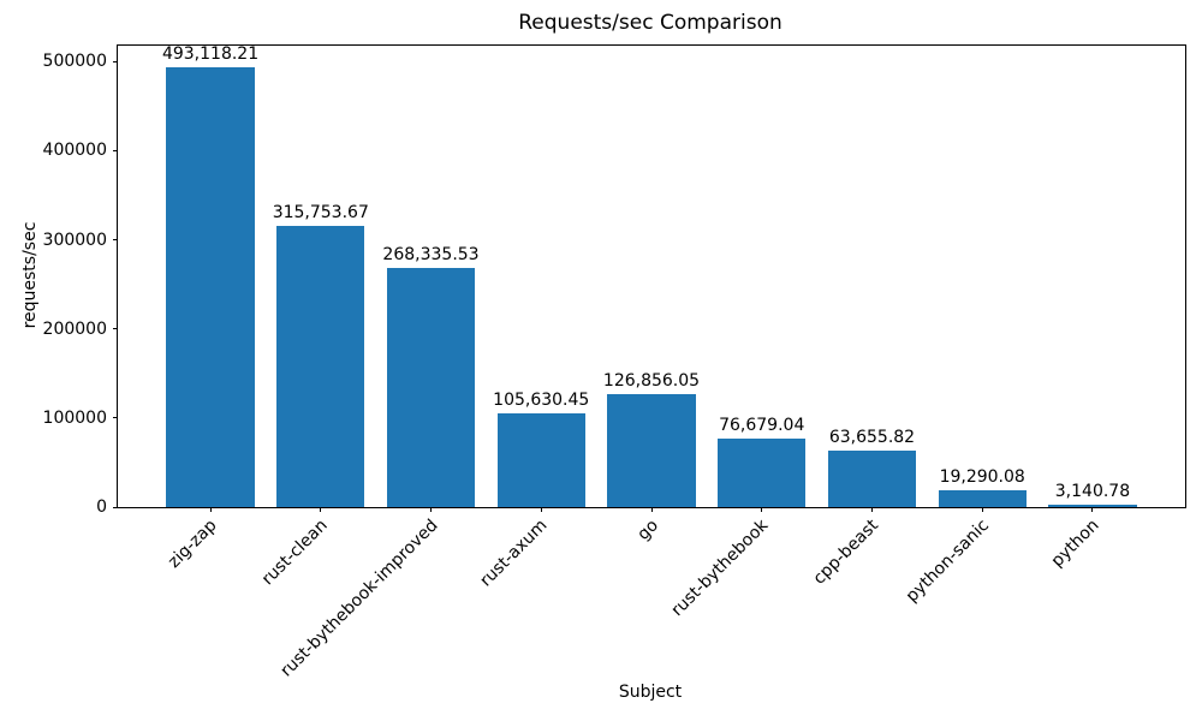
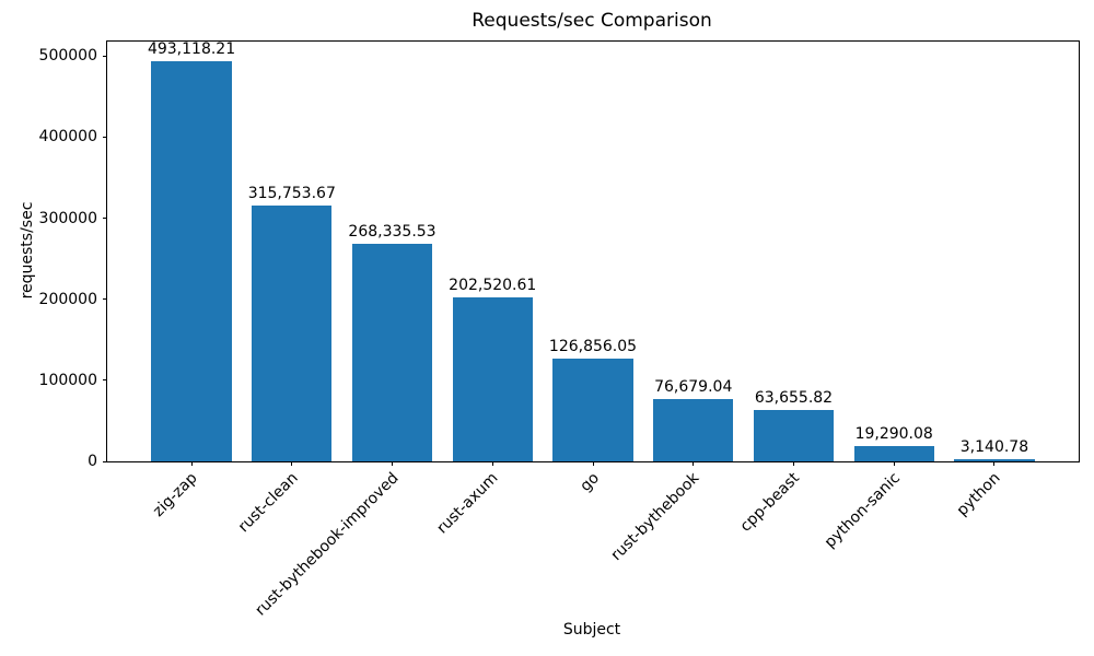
rust-axum: 105,630.45 -> 202,520.61
